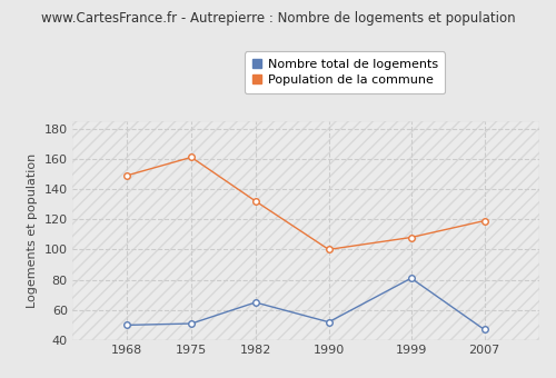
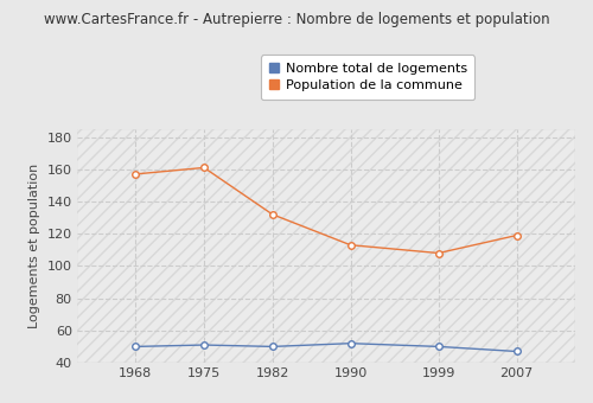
Population de la commune/1968: 149 -> 157
Nombre total de logements/1982: 65 -> 50
Population de la commune/1990: 100 -> 113
Nombre total de logements/1999: 81 -> 50
